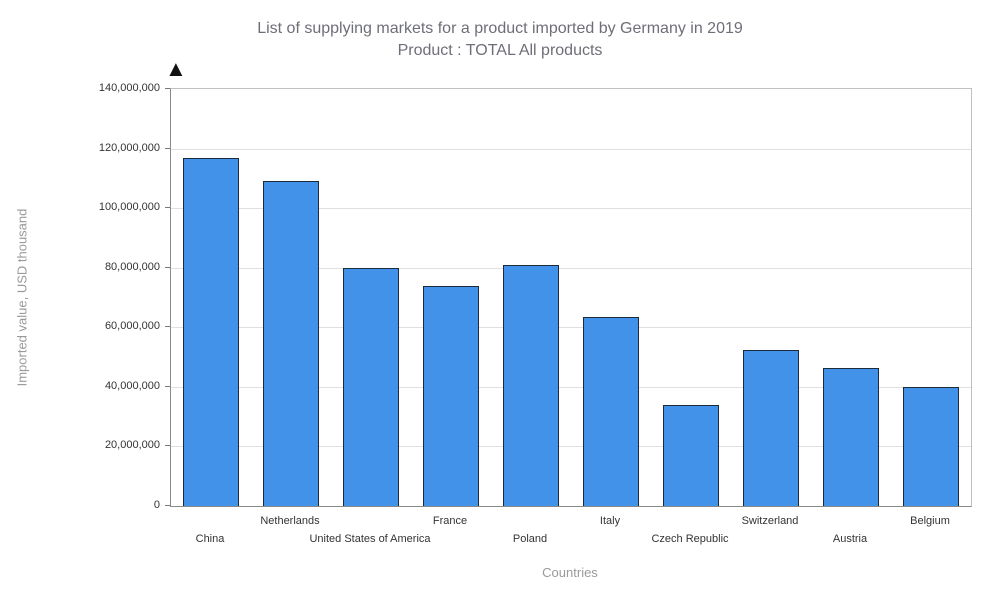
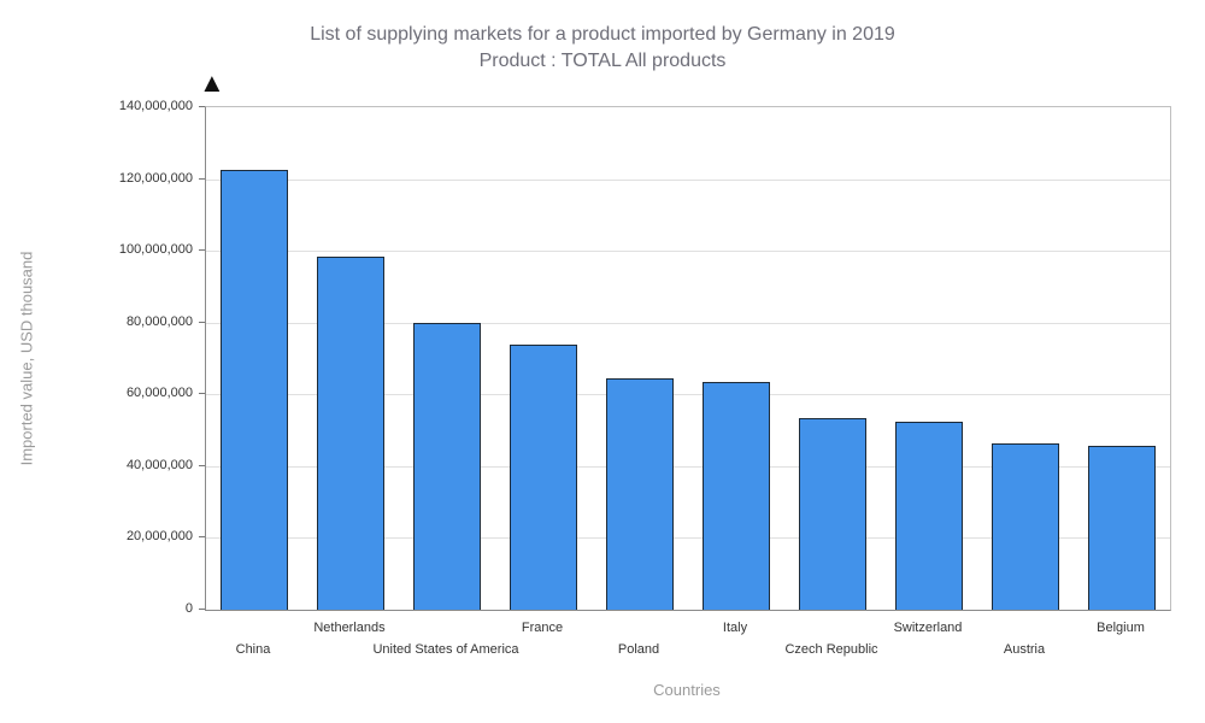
China: 117000000 -> 122000000
Netherlands: 109000000 -> 98000000
Poland: 81000000 -> 64000000
Czech Republic: 34000000 -> 54000000
Belgium: 40000000 -> 46000000
